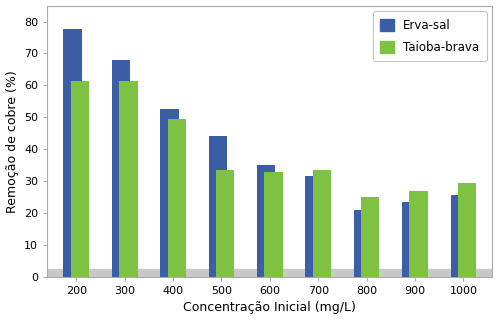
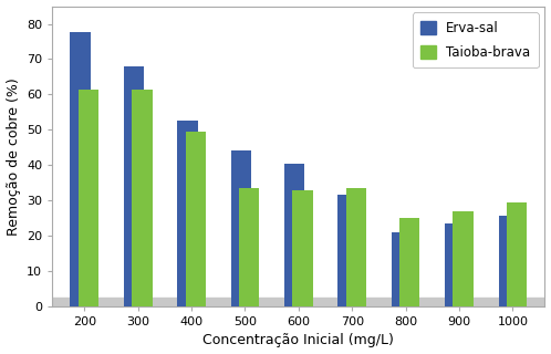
Erva-sal/600: 35.0 -> 40.5
